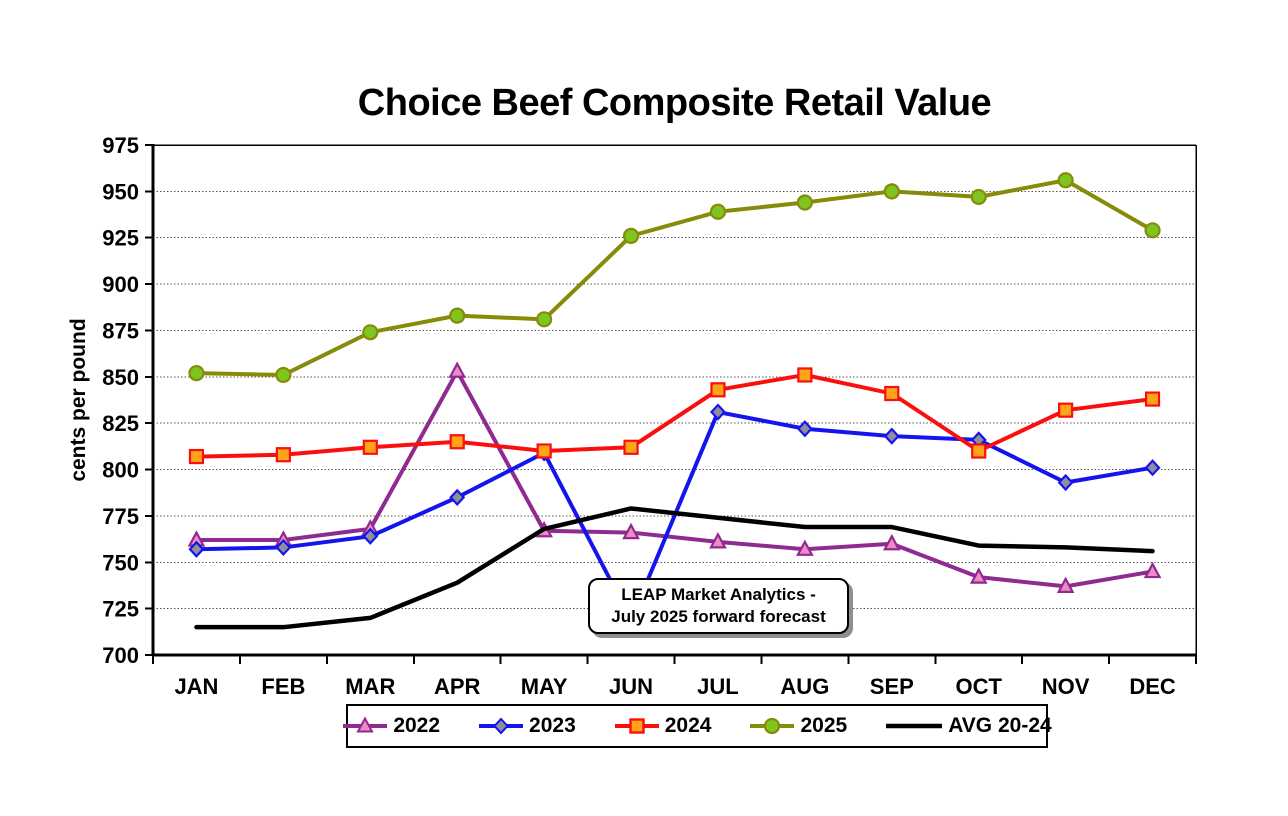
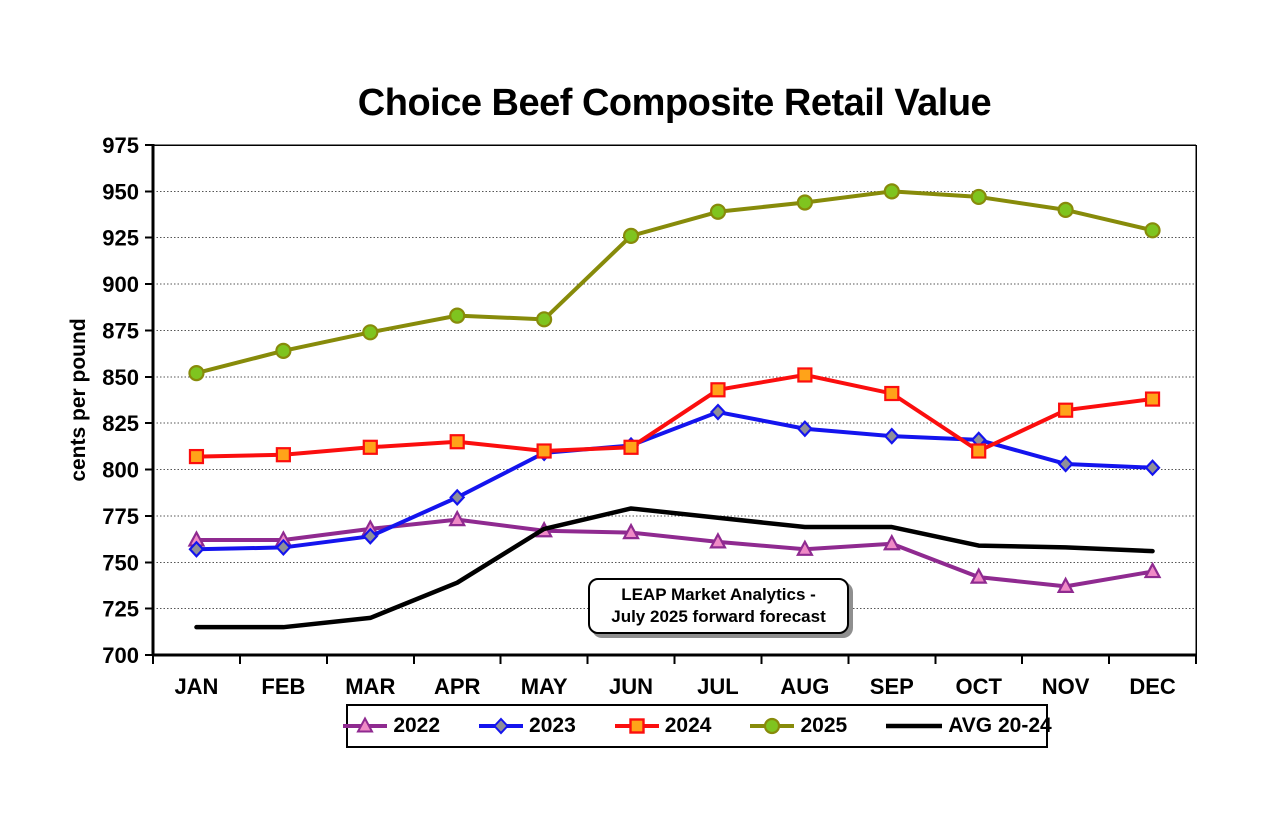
2025/FEB: 851 -> 864
2022/APR: 853 -> 773
2023/JUN: 719 -> 813
2023/NOV: 793 -> 803
2025/NOV: 956 -> 940
